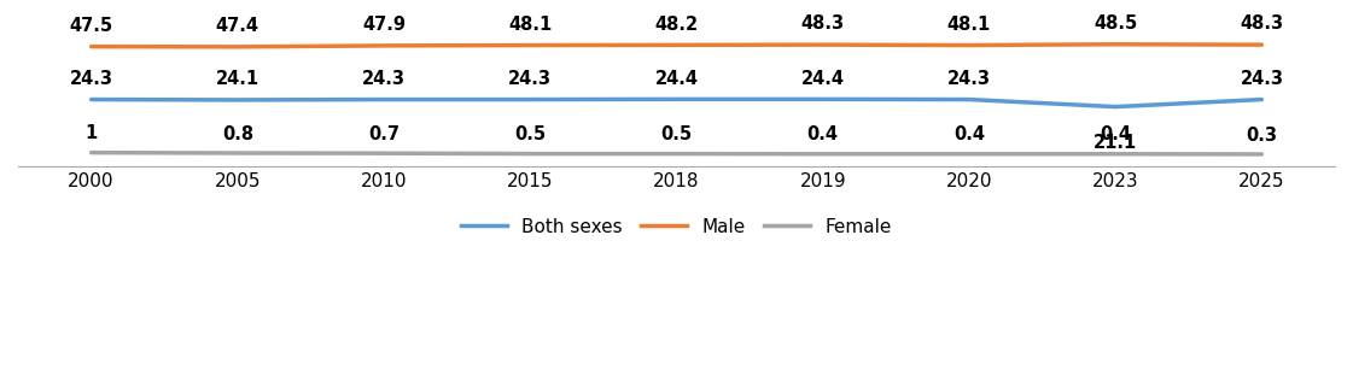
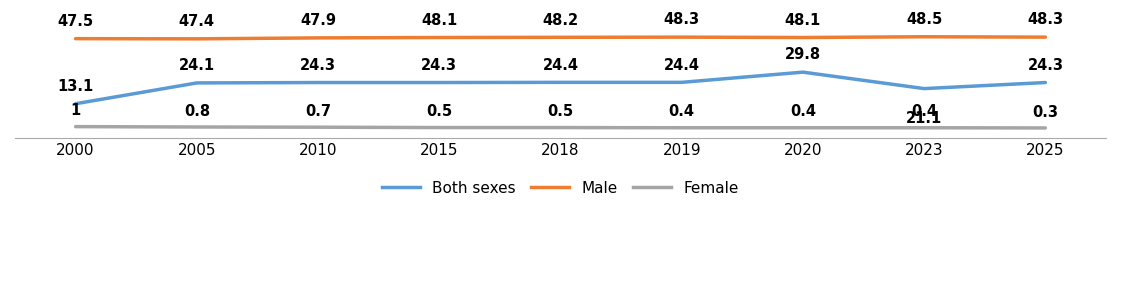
Both sexes/2000: 24.3 -> 13.1
Both sexes/2020: 24.3 -> 29.8
